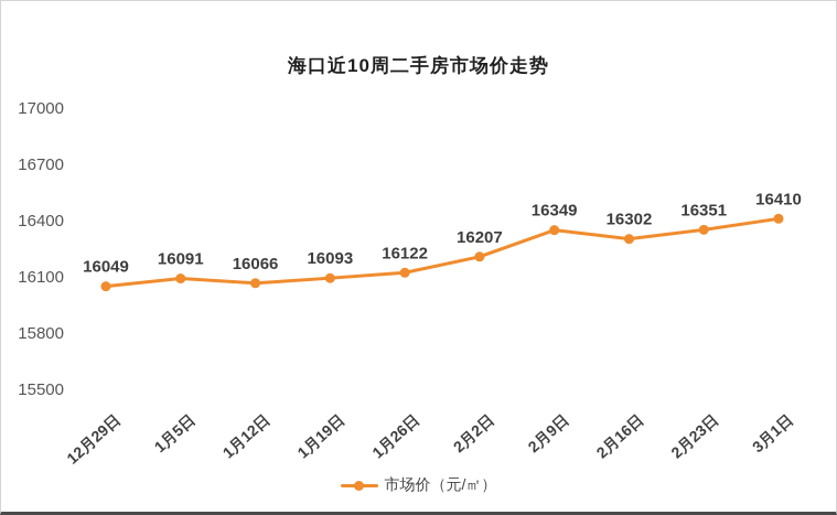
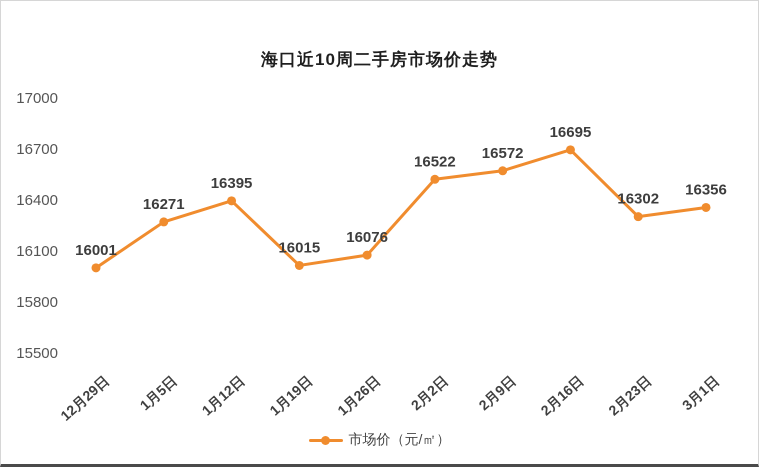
12月29日: 16049 -> 16001
1月5日: 16091 -> 16271
1月12日: 16066 -> 16395
1月19日: 16093 -> 16015
1月26日: 16122 -> 16076
2月2日: 16207 -> 16522
2月9日: 16349 -> 16572
2月16日: 16302 -> 16695
2月23日: 16351 -> 16302
3月1日: 16410 -> 16356
